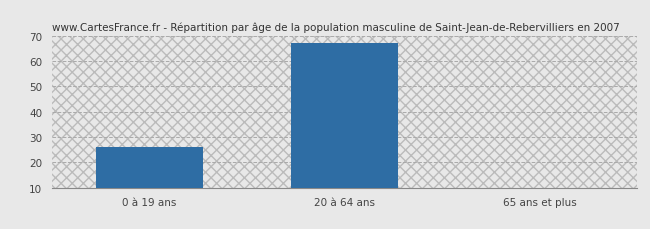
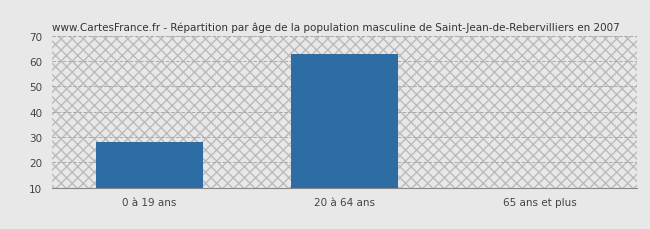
0 à 19 ans: 26 -> 28
20 à 64 ans: 67 -> 63
